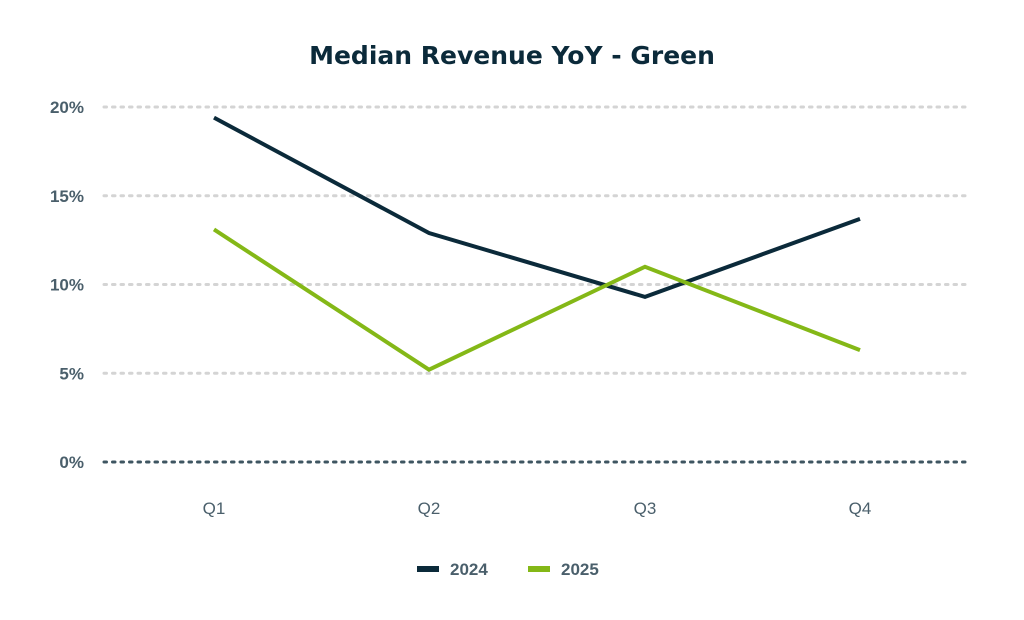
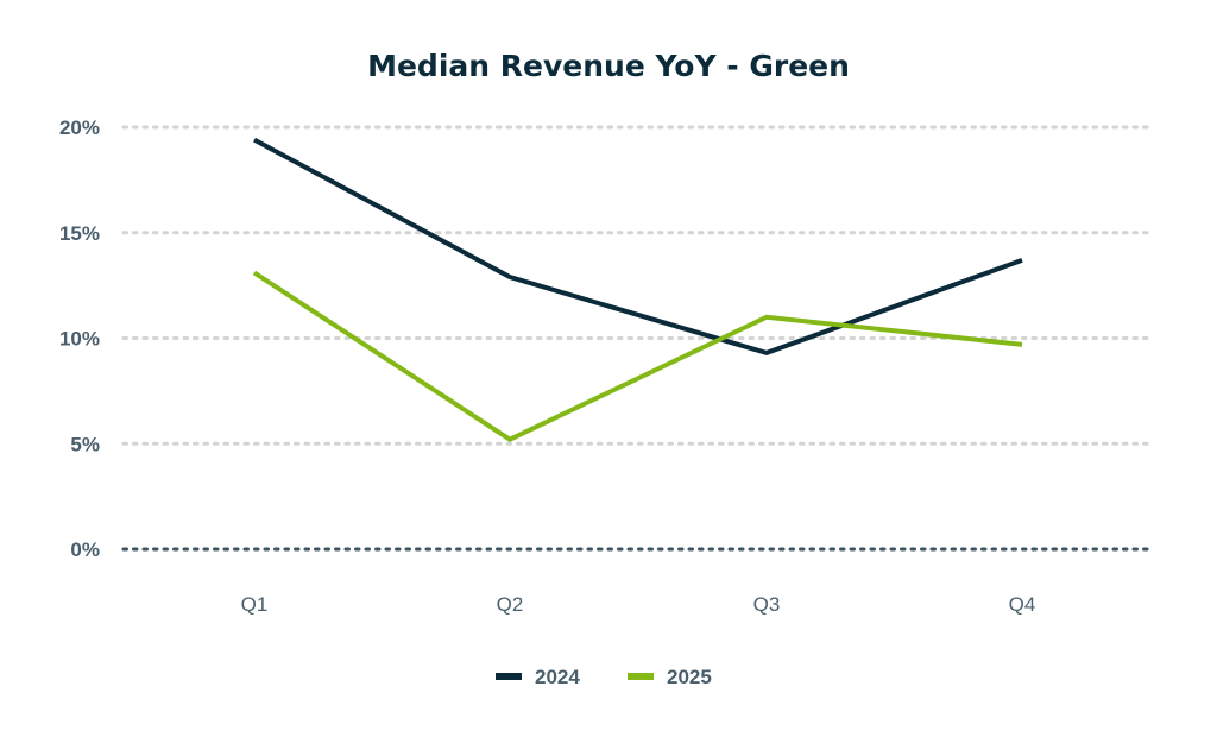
2025/Q4: 6.3% -> 9.7%
